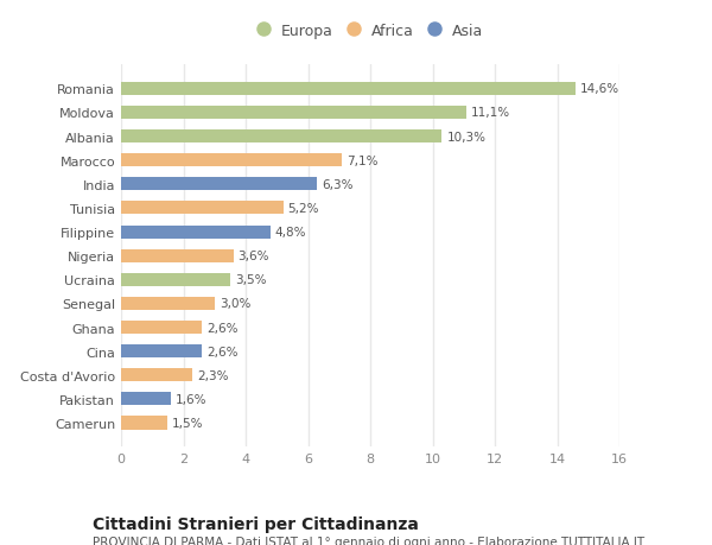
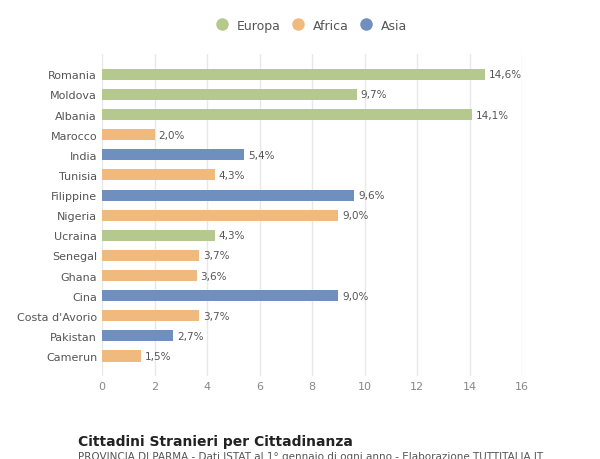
Moldova: 11,1% -> 9,7%
Albania: 10,3% -> 14,1%
Marocco: 7,1% -> 2,0%
India: 6,3% -> 5,4%
Tunisia: 5,2% -> 4,3%
Filippine: 4,8% -> 9,6%
Nigeria: 3,6% -> 9,0%
Ucraina: 3,5% -> 4,3%
Senegal: 3,0% -> 3,7%
Ghana: 2,6% -> 3,6%
Cina: 2,6% -> 9,0%
Costa d'Avorio: 2,3% -> 3,7%
Pakistan: 1,6% -> 2,7%
